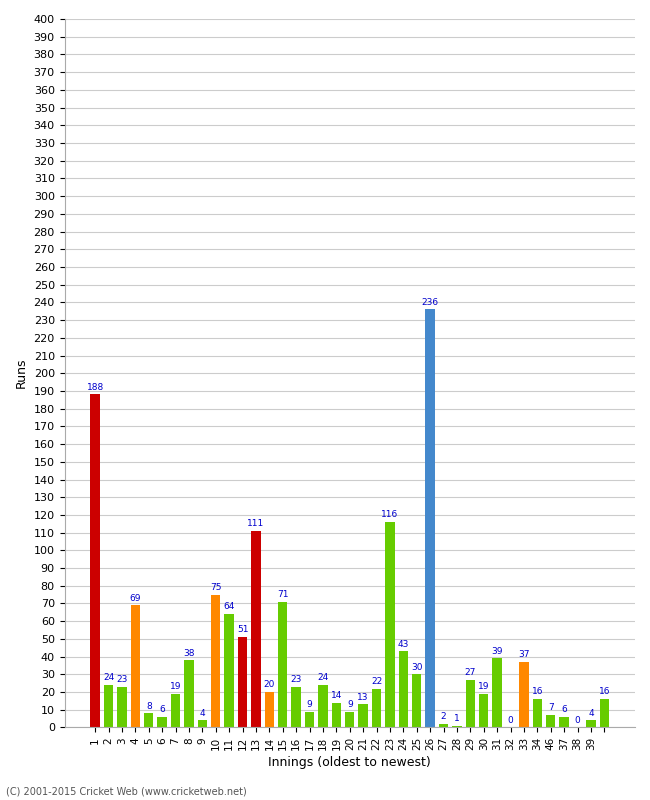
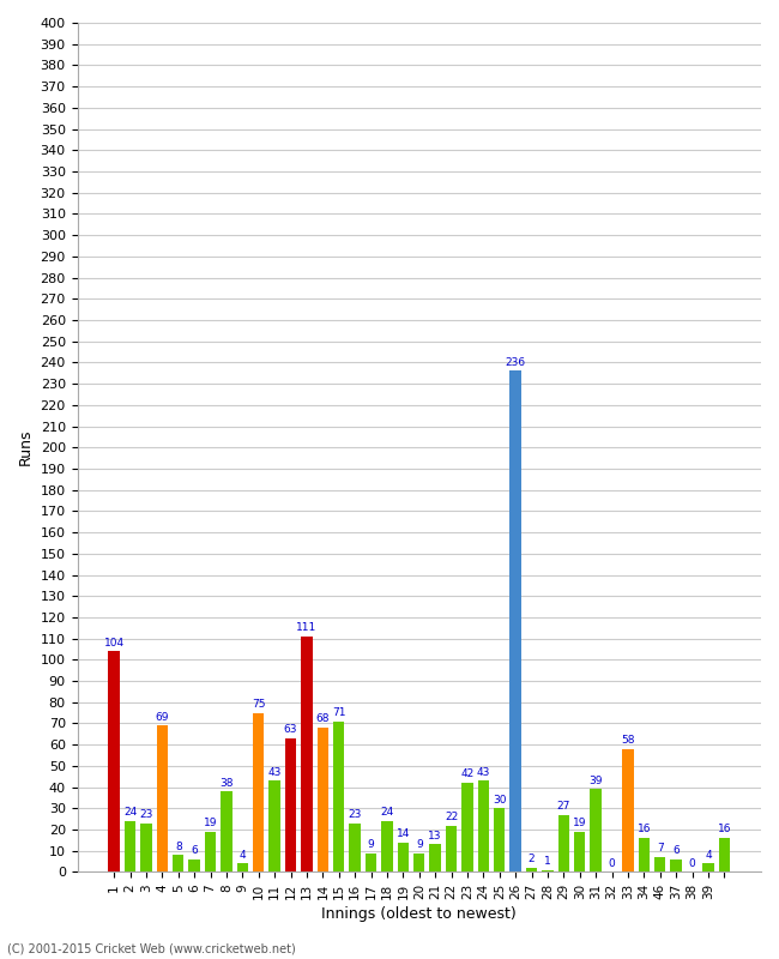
1: 188 -> 104
11: 64 -> 43
12: 51 -> 63
14: 20 -> 68
23: 116 -> 42
33: 37 -> 58
